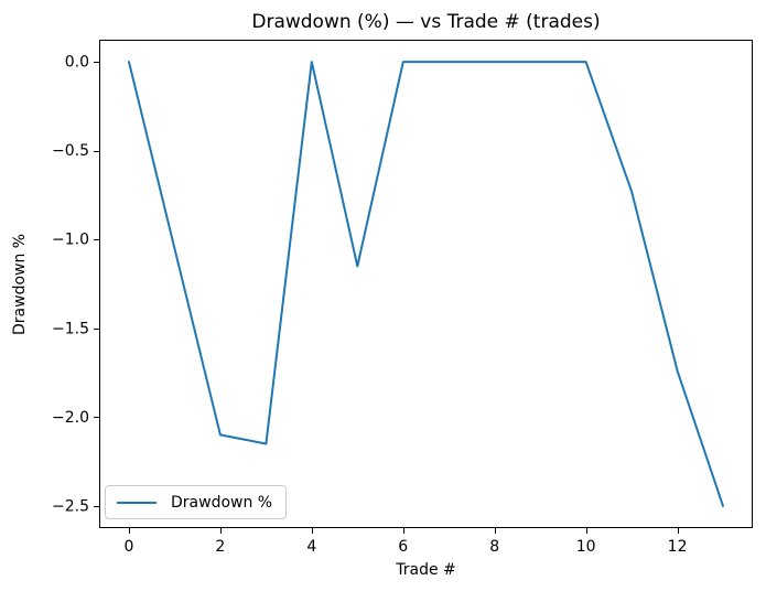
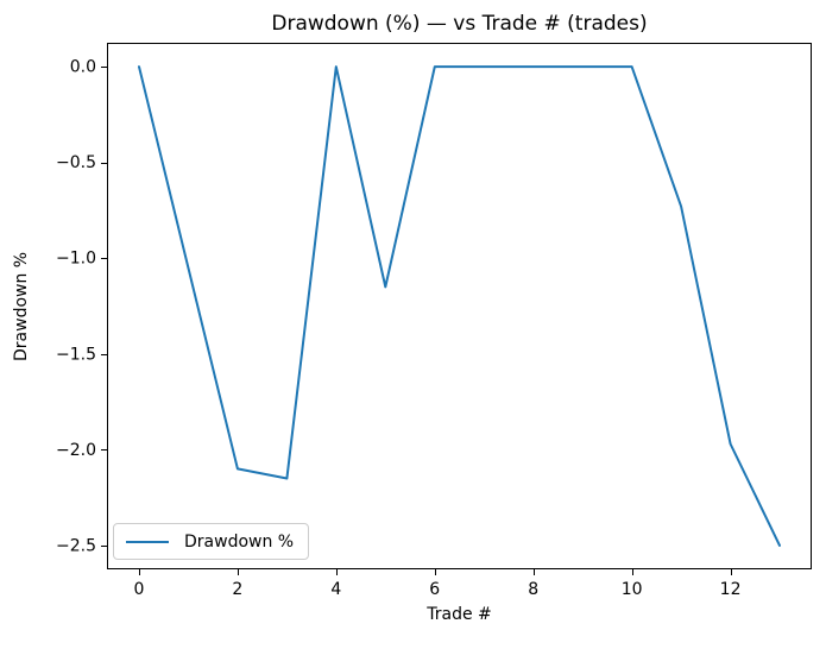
12: -1.74 -> -1.97
